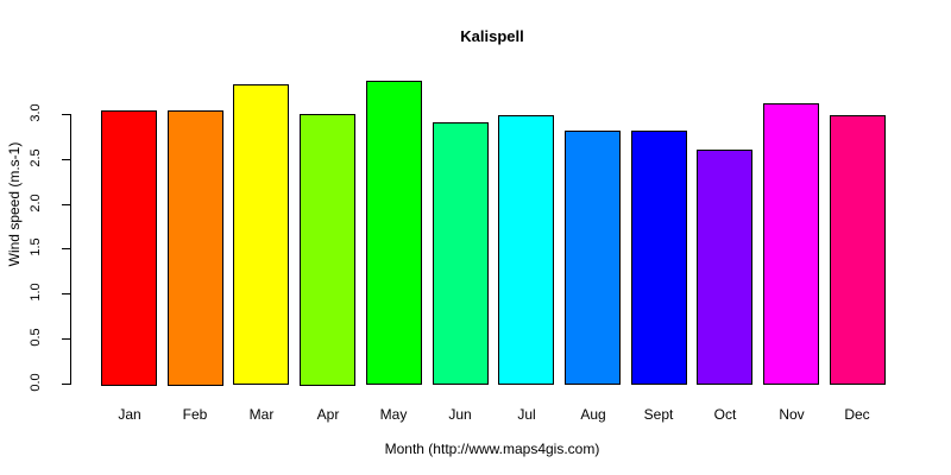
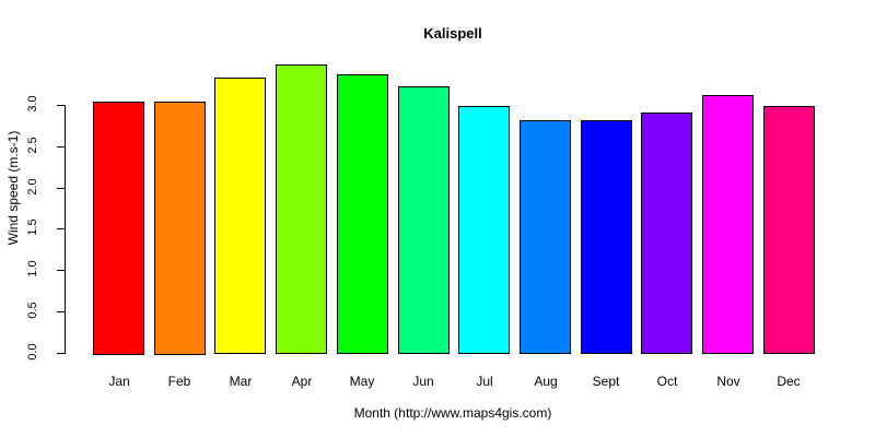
Apr: 3.0 -> 3.5
Jun: 2.9 -> 3.2
Oct: 2.6 -> 2.9
